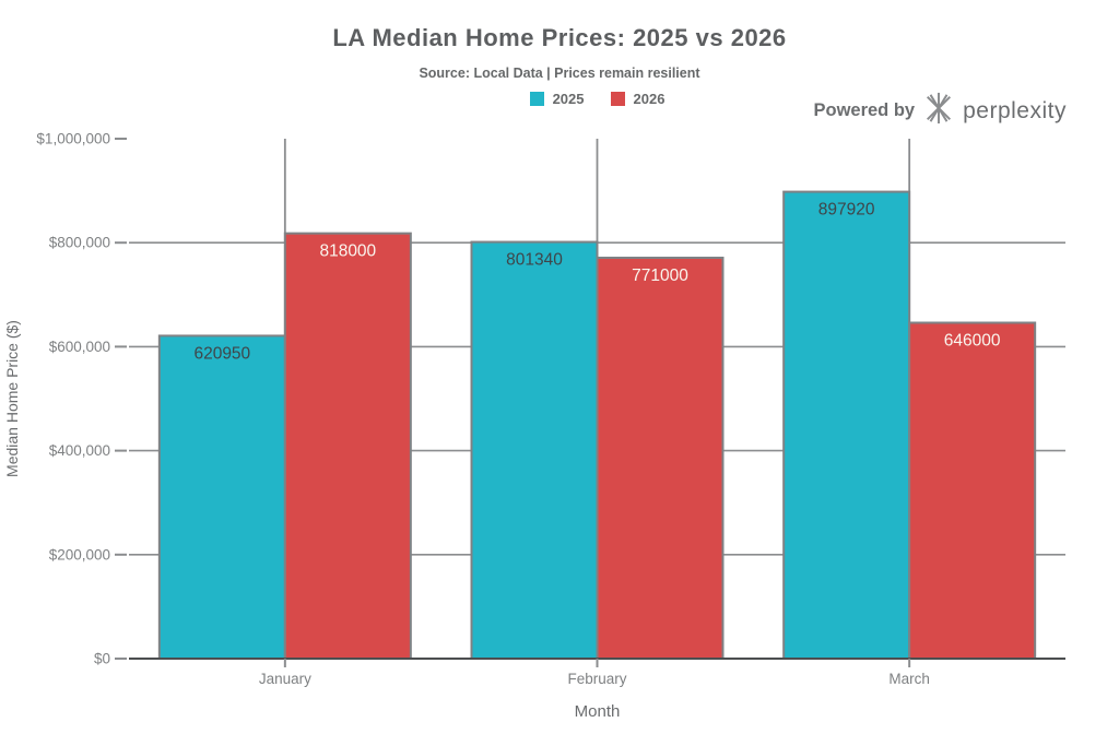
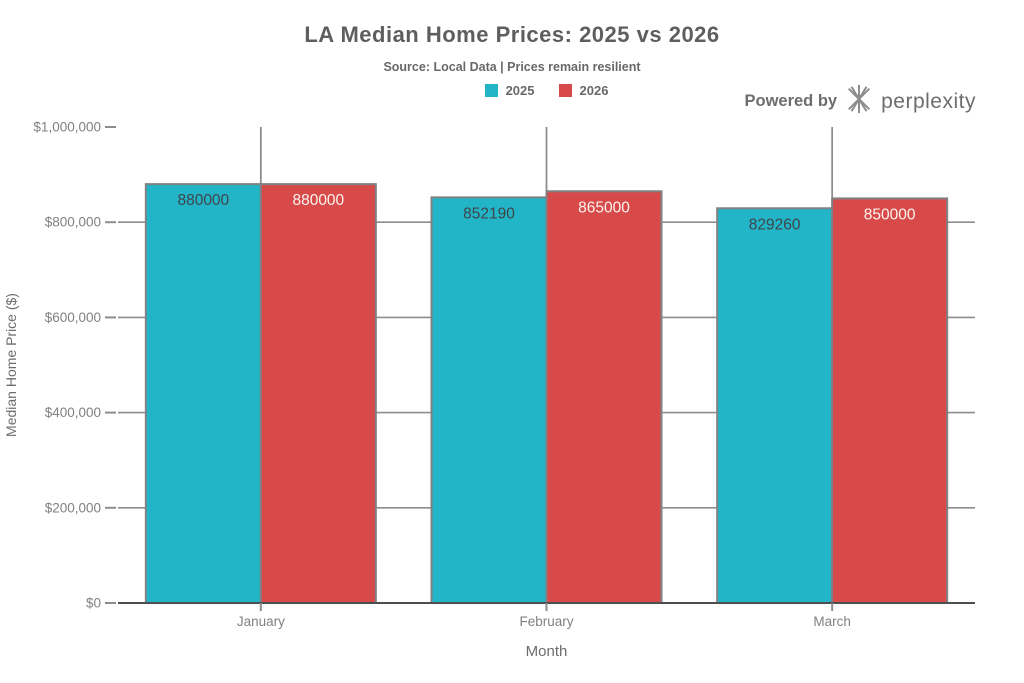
2025/January: 620950 -> 880000
2026/January: 818000 -> 880000
2025/February: 801340 -> 852190
2026/February: 771000 -> 865000
2025/March: 897920 -> 829260
2026/March: 646000 -> 850000
